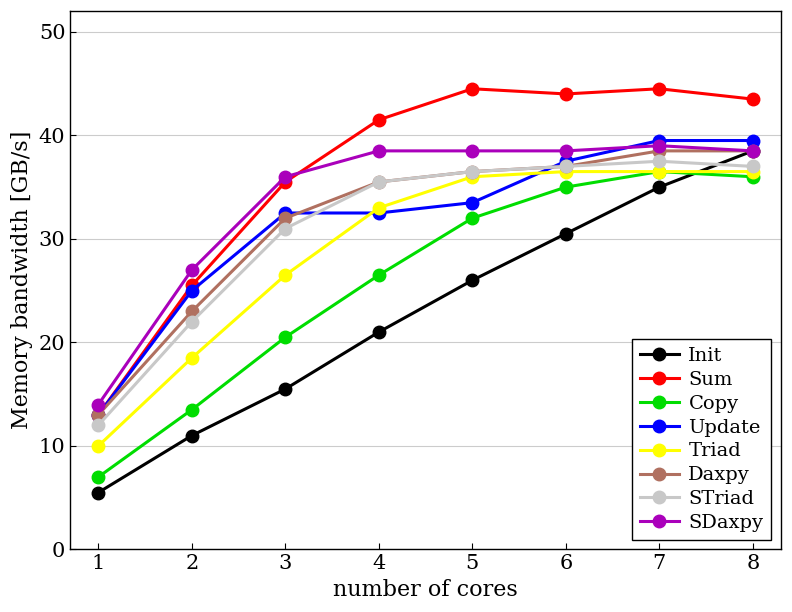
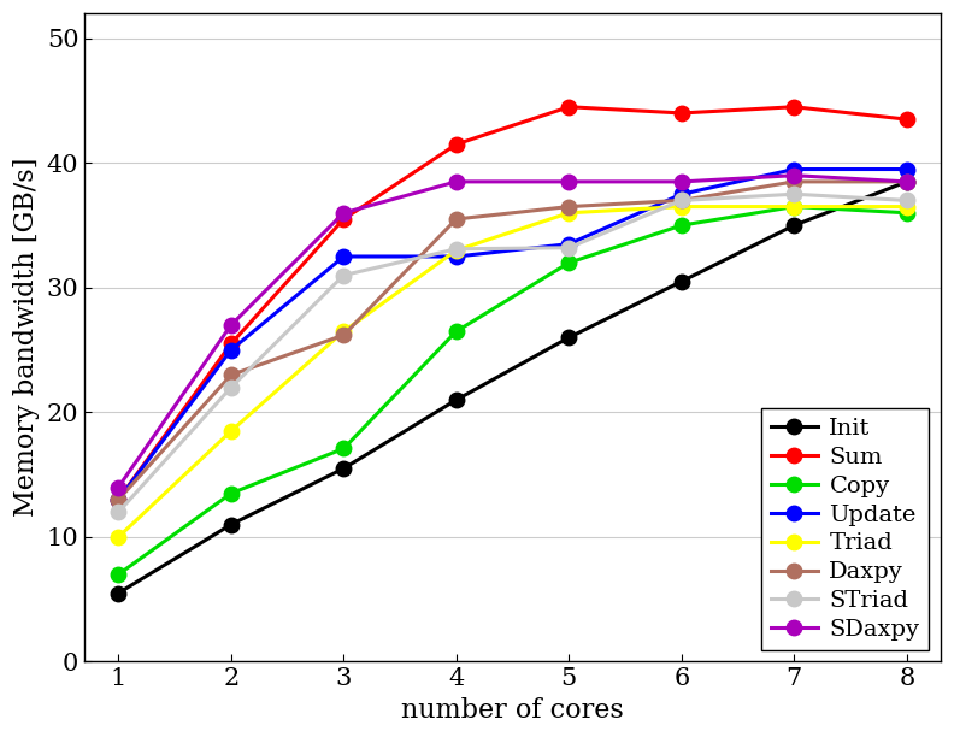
Copy/3: 20.5 -> 17.1
Daxpy/3: 32.0 -> 26.2
STriad/4: 35.5 -> 33.1
STriad/5: 36.5 -> 33.2
